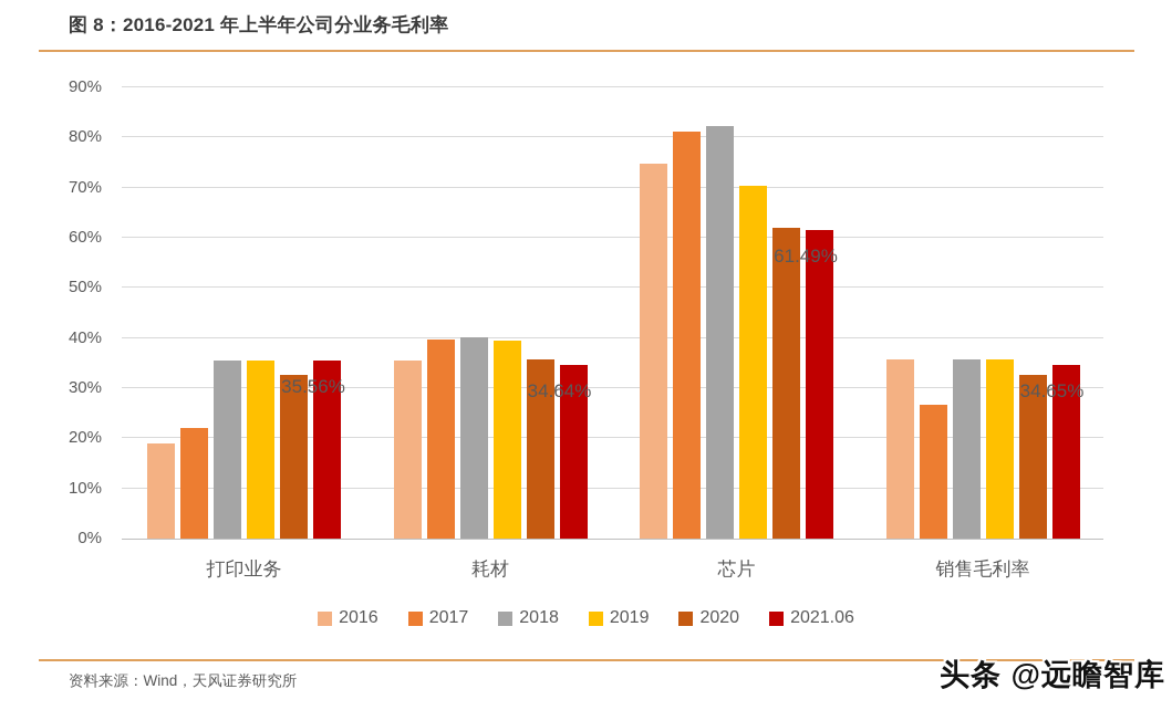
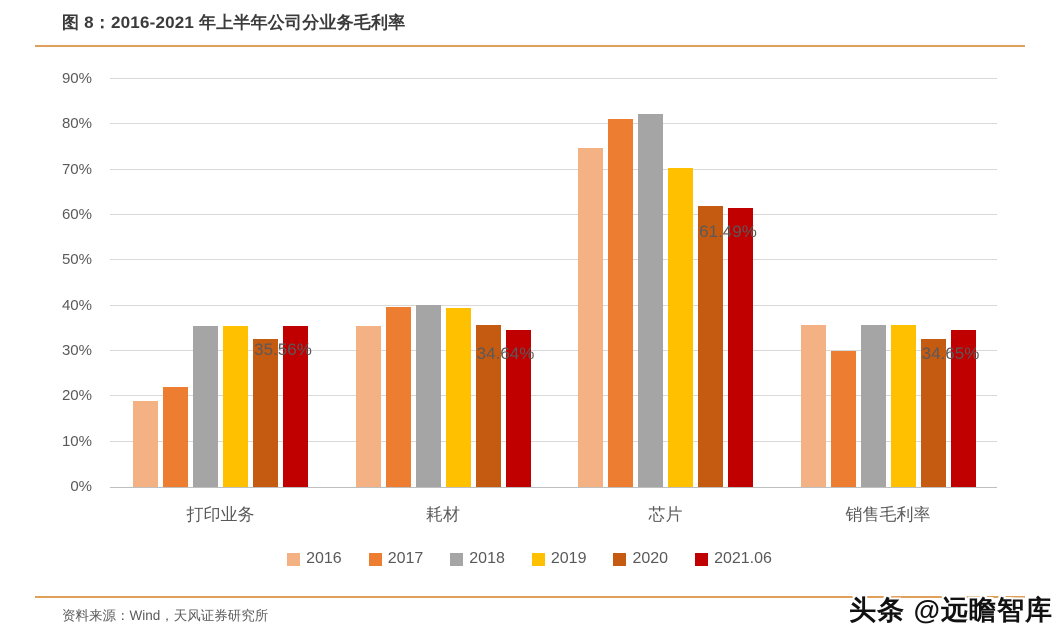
2017/销售毛利率: 27% -> 30%
